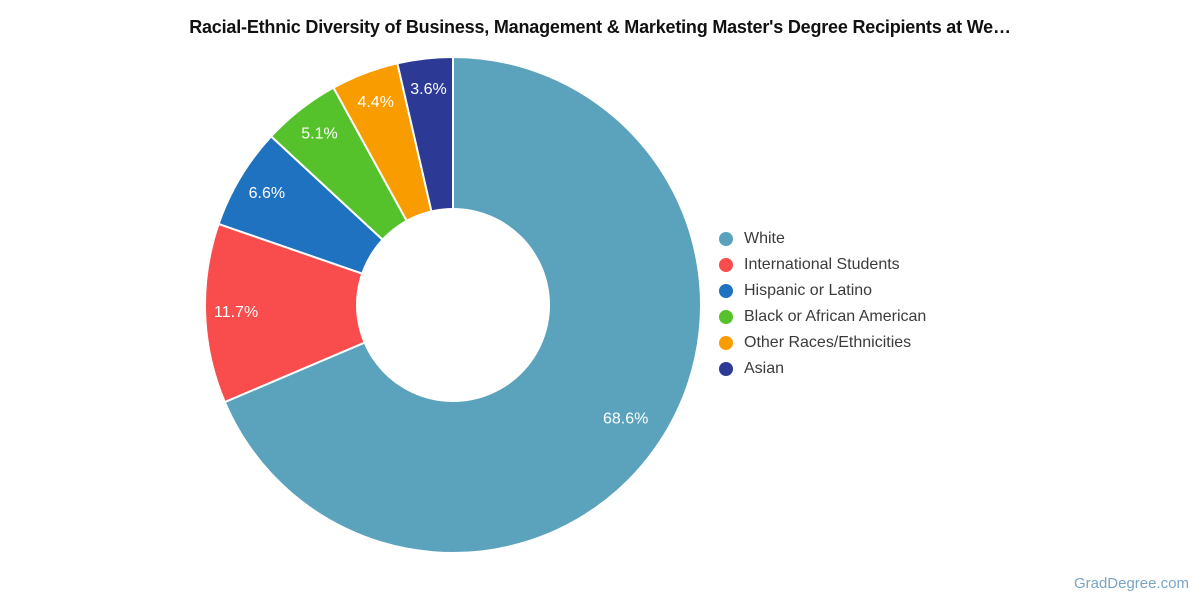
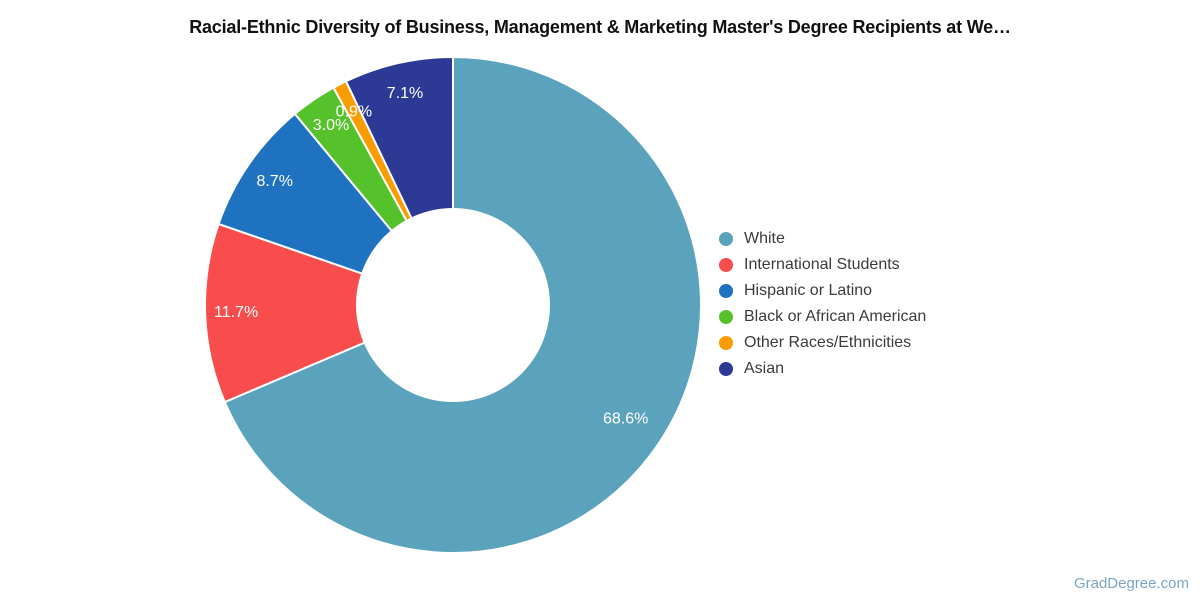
Hispanic or Latino: 6.6% -> 8.7%
Black or African American: 5.1% -> 3.0%
Other Races/Ethnicities: 4.4% -> 0.9%
Asian: 3.6% -> 7.1%
